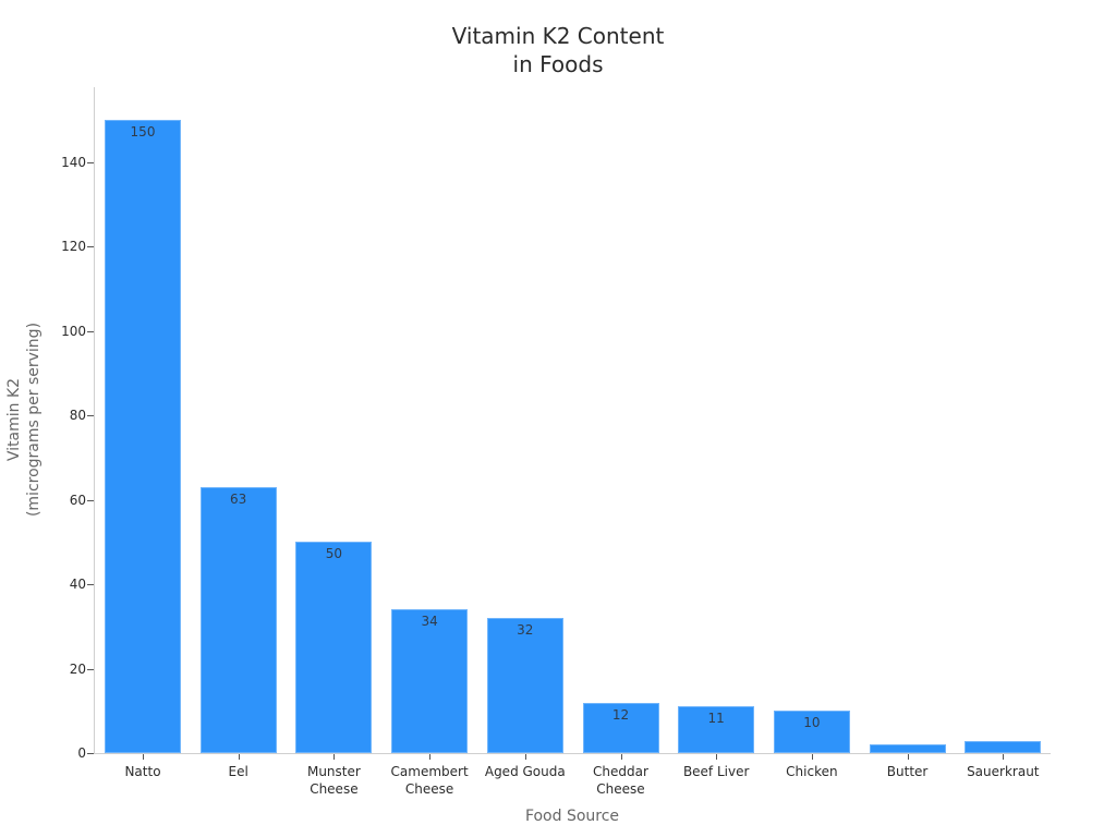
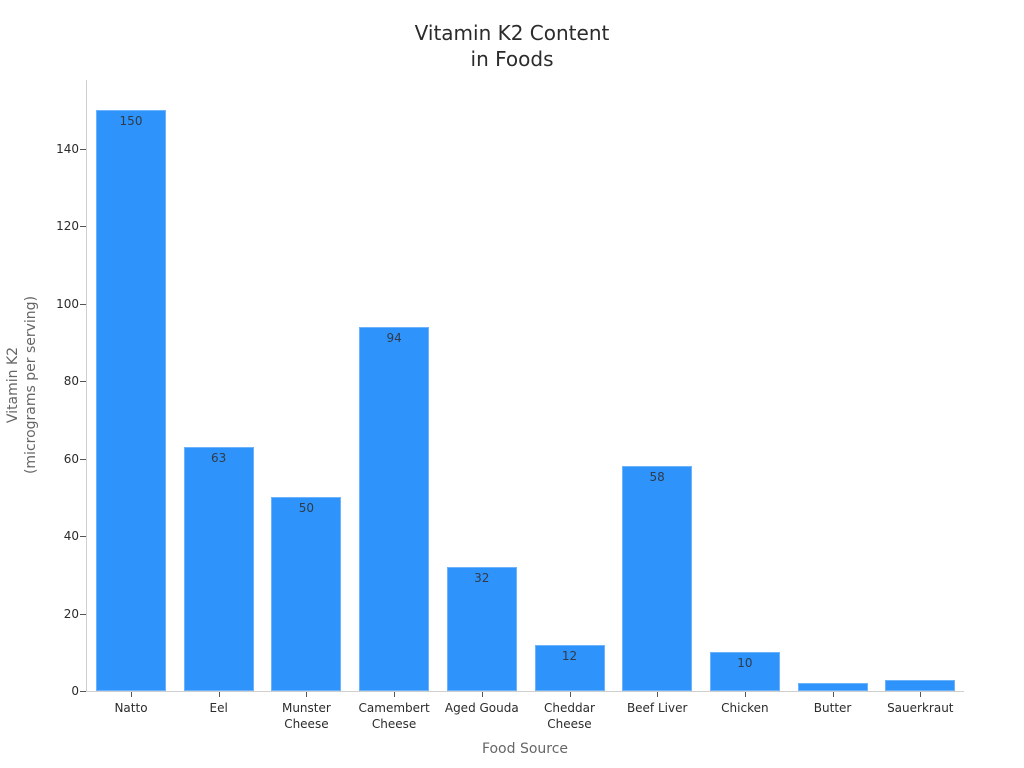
Camembert Cheese: 34 -> 94
Beef Liver: 11 -> 58
